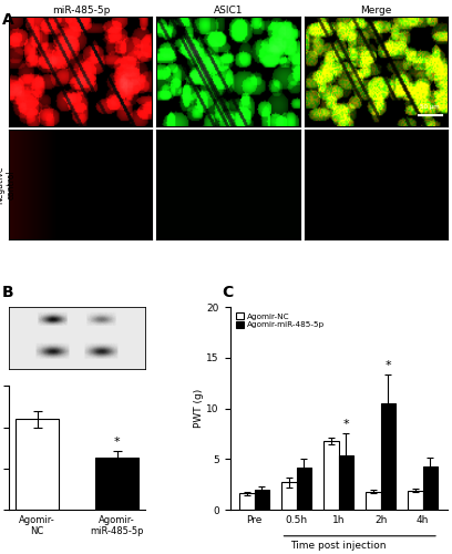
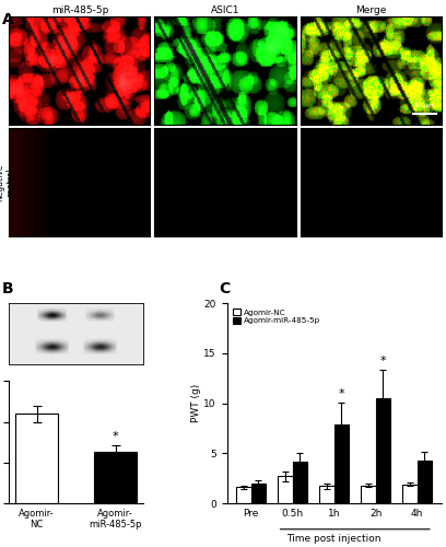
Agomir-NC/1h: 6.8 -> 1.7
Agomir-miR-485-5p/1h: 5.4 -> 7.9
